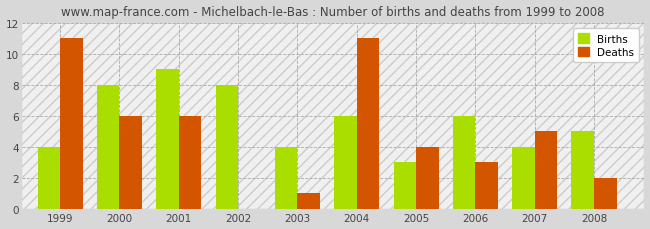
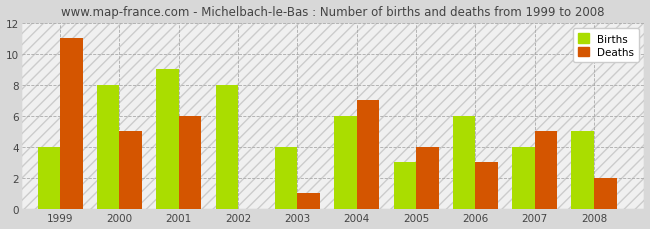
Deaths/2000: 6 -> 5
Deaths/2004: 11 -> 7
